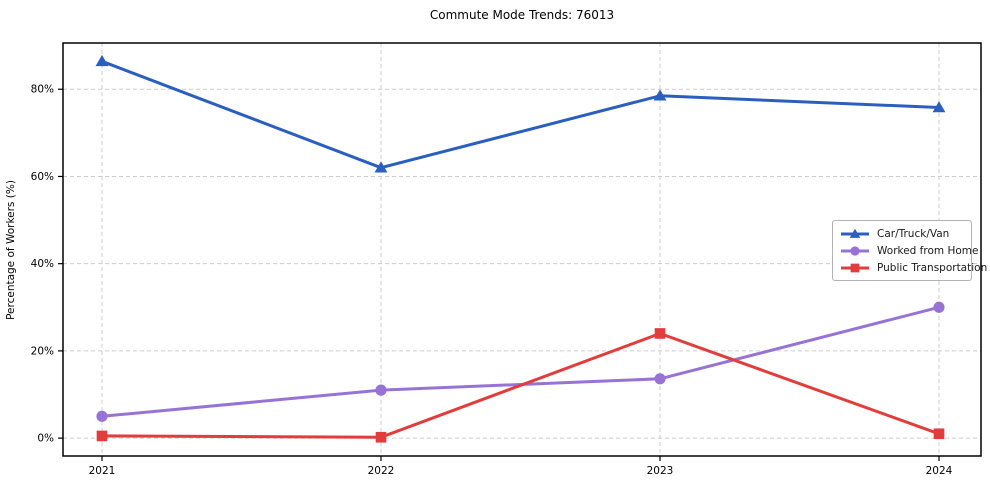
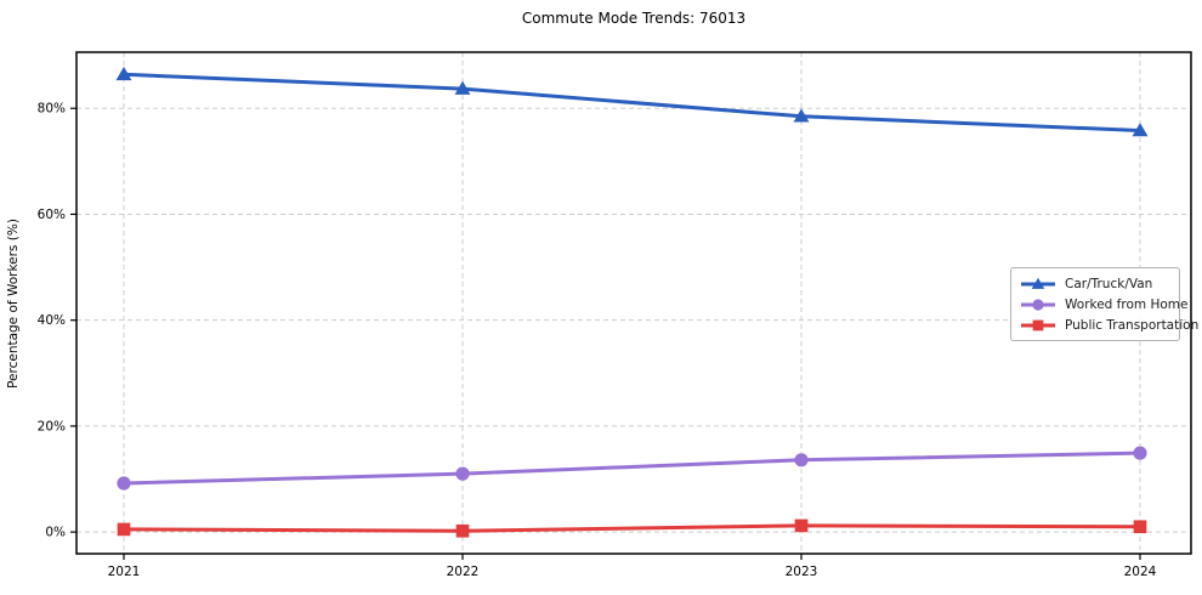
Worked from Home/2021: 5% -> 9%
Car/Truck/Van/2022: 62% -> 84%
Public Transportation/2023: 24% -> 1%
Worked from Home/2024: 30% -> 15%
